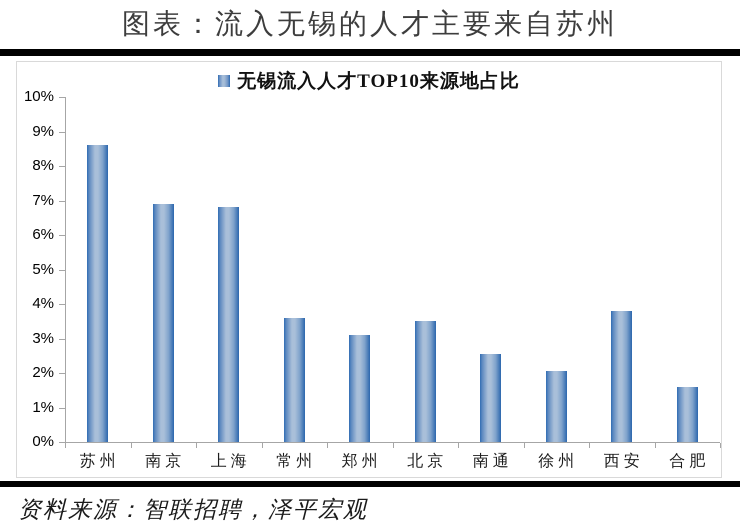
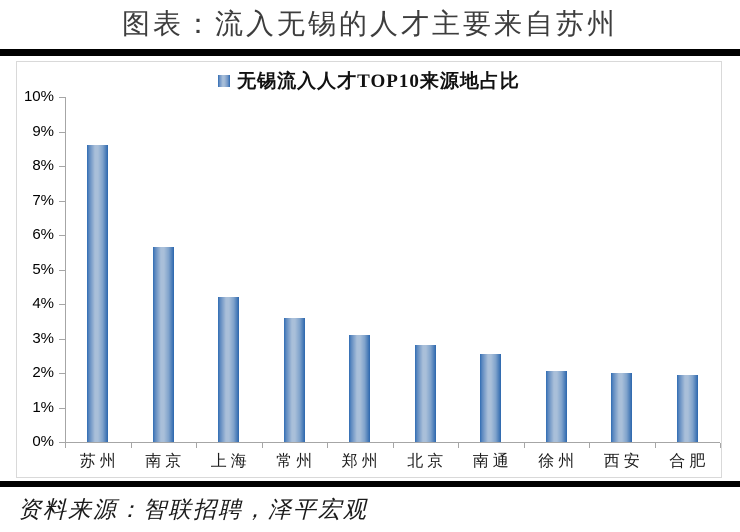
南京: 6.9% -> 5.7%
上海: 6.8% -> 4.2%
北京: 3.5% -> 2.8%
西安: 3.8% -> 2.0%
合肥: 1.6% -> 1.9%
